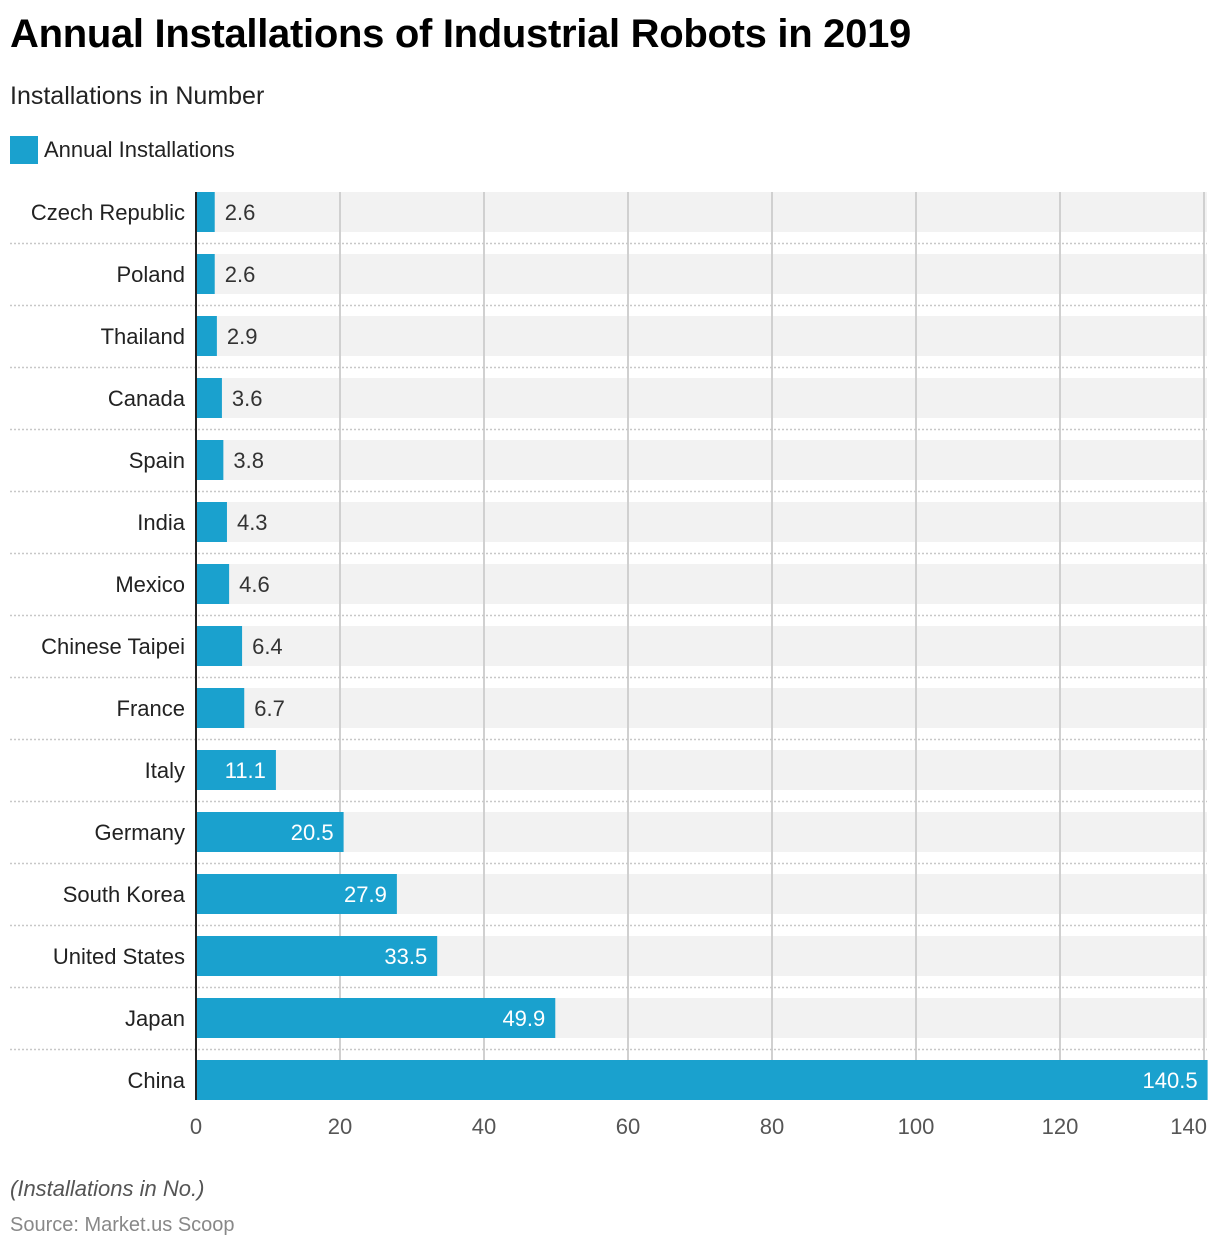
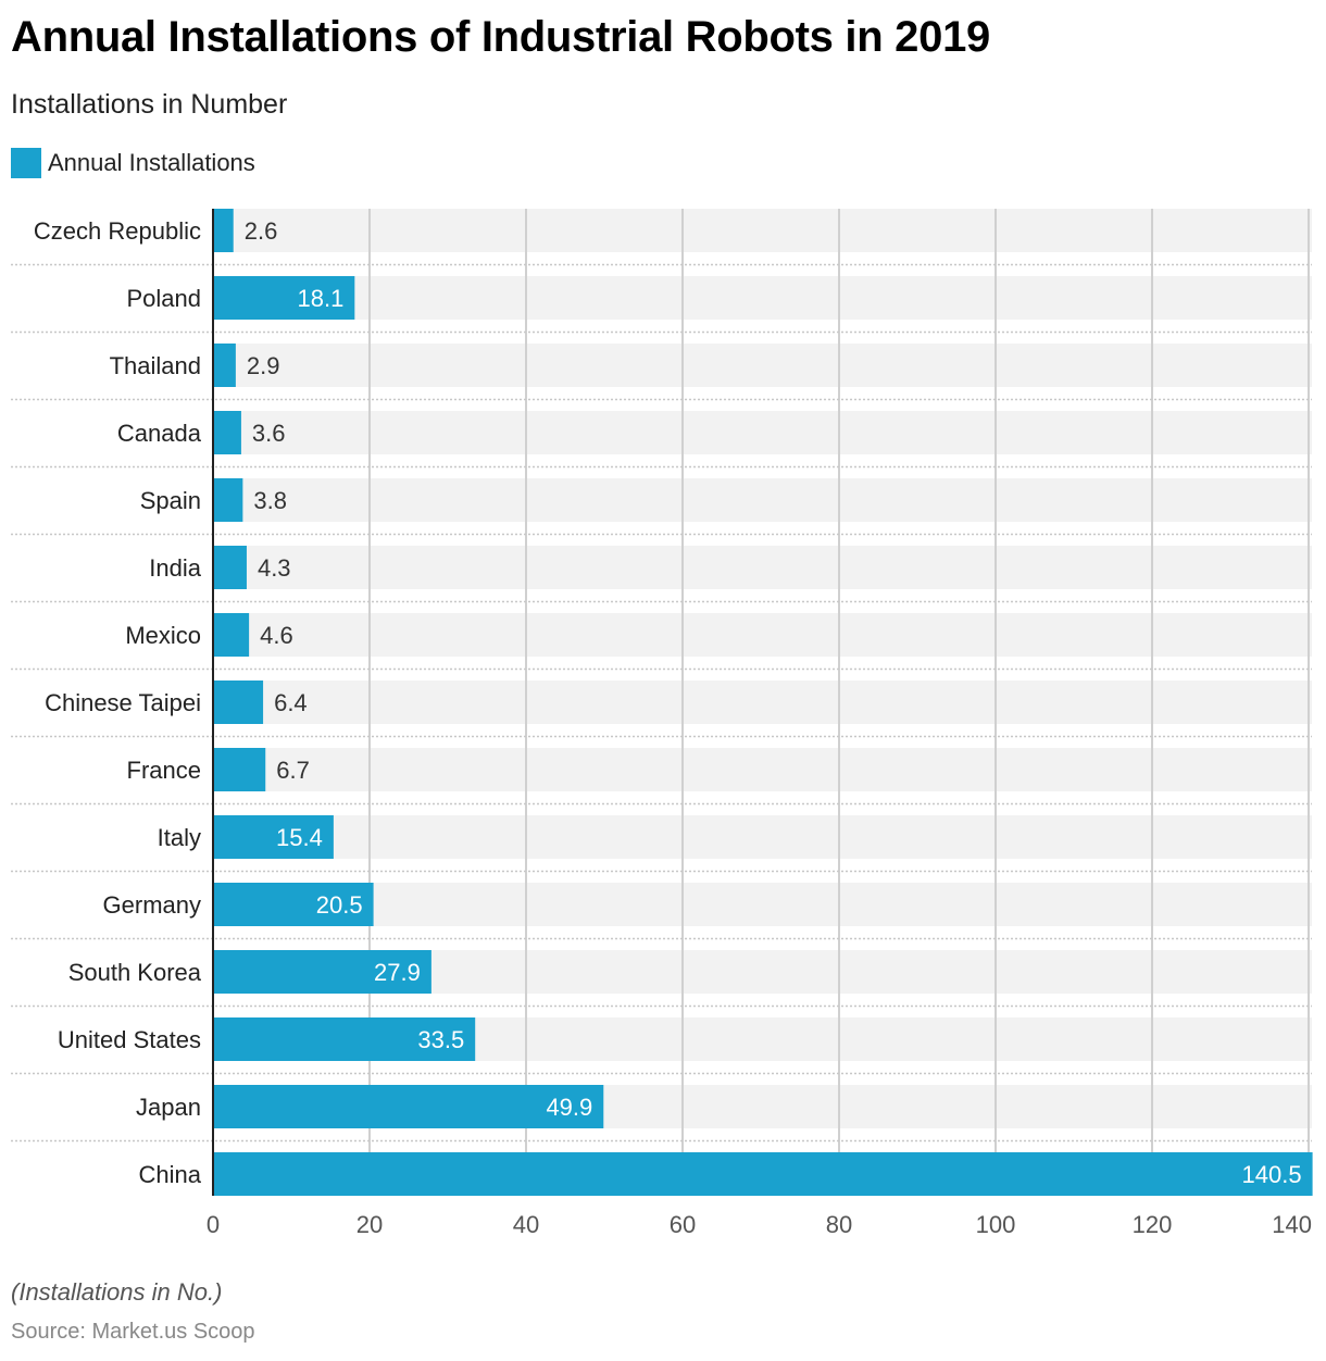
Poland: 2.6 -> 18.1
Italy: 11.1 -> 15.4
